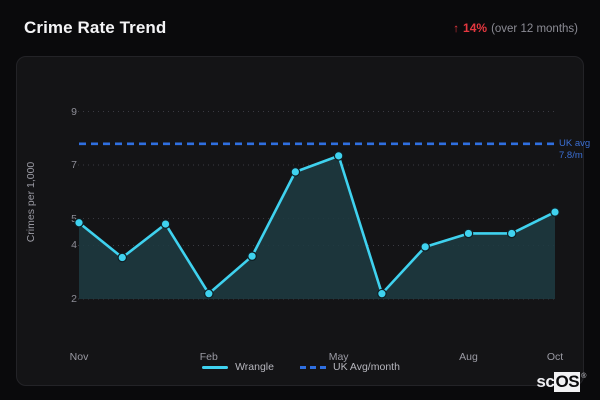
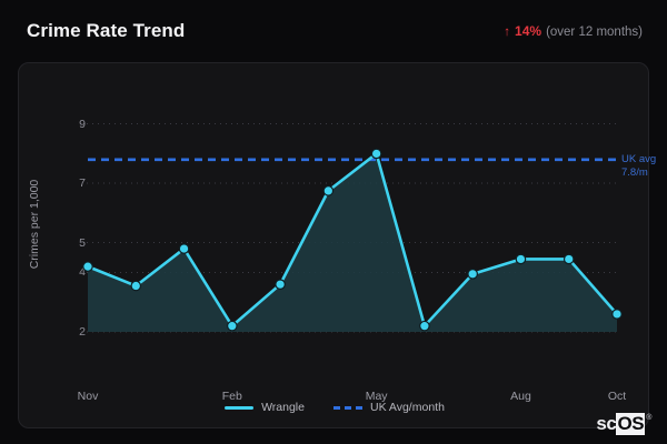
Nov: 4.8 -> 4.2
May: 7.3 -> 8.0
Oct: 5.2 -> 2.6
